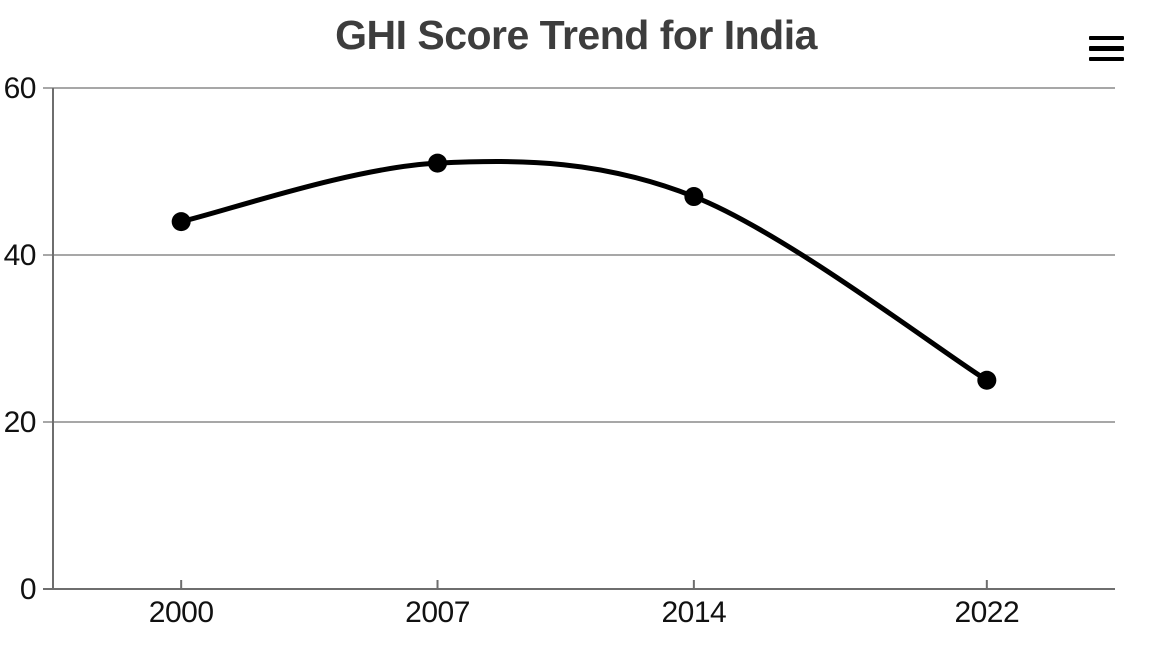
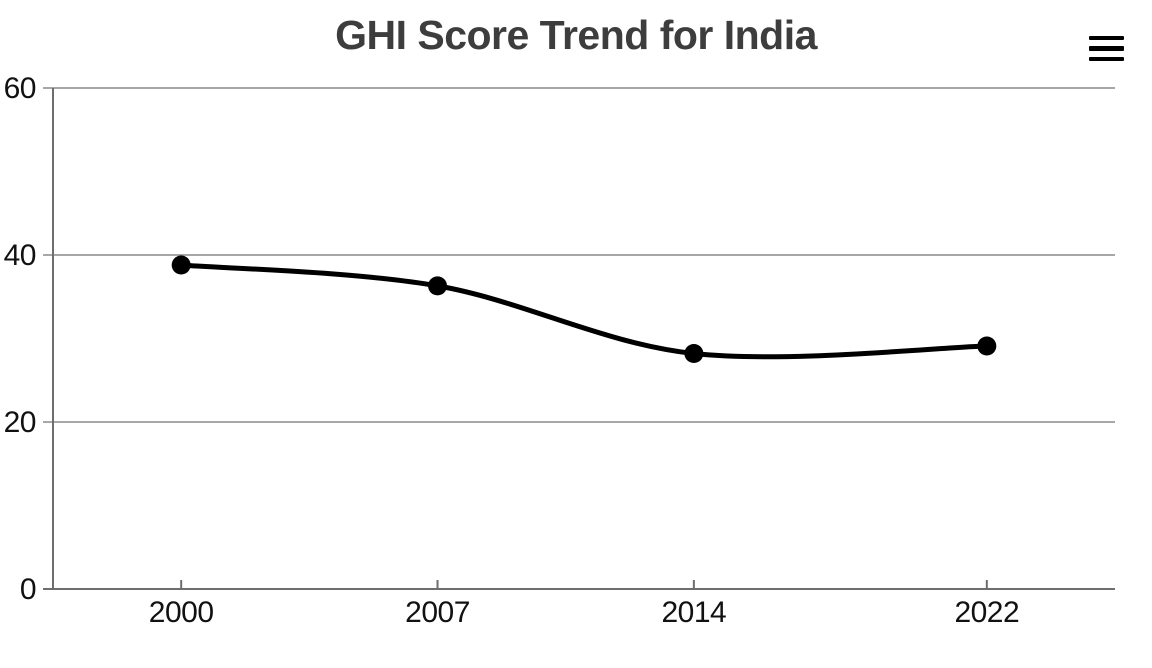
2000: 44 -> 39
2007: 51 -> 36
2014: 47 -> 28
2022: 25 -> 29
